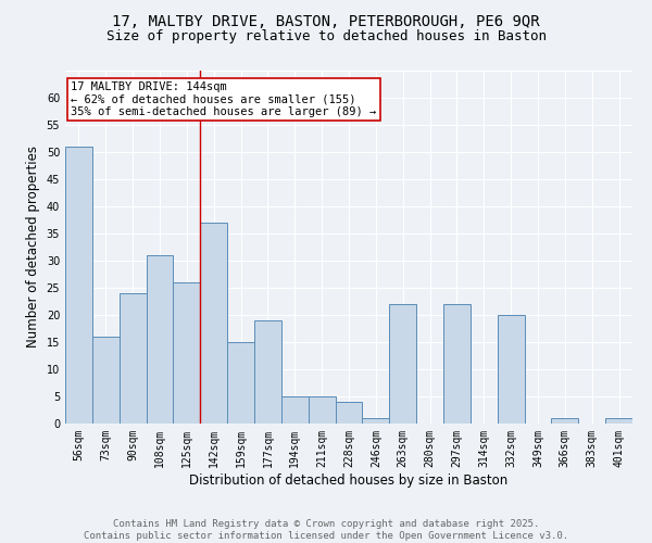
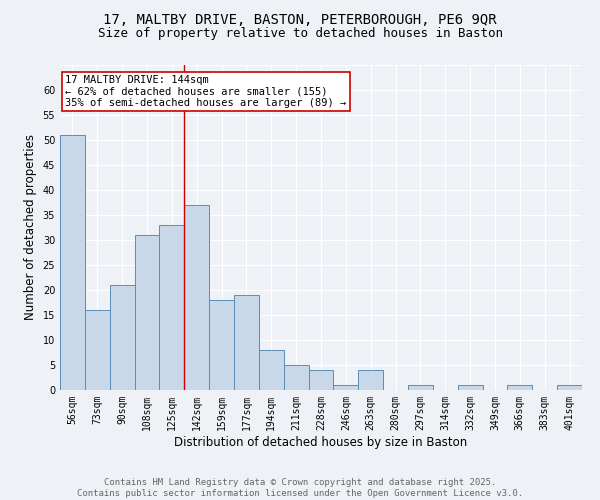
90sqm: 24 -> 21
125sqm: 26 -> 33
159sqm: 15 -> 18
194sqm: 5 -> 8
263sqm: 22 -> 4
297sqm: 22 -> 1
332sqm: 20 -> 1
